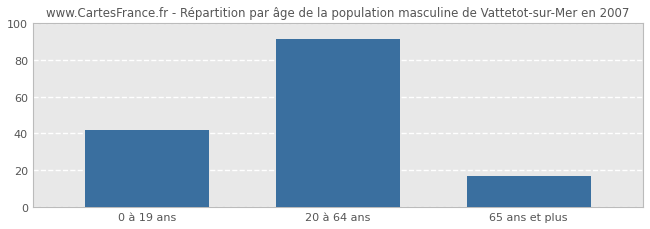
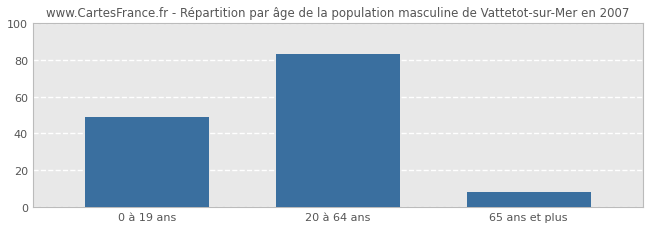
0 à 19 ans: 42 -> 49
20 à 64 ans: 91 -> 83
65 ans et plus: 17 -> 8
